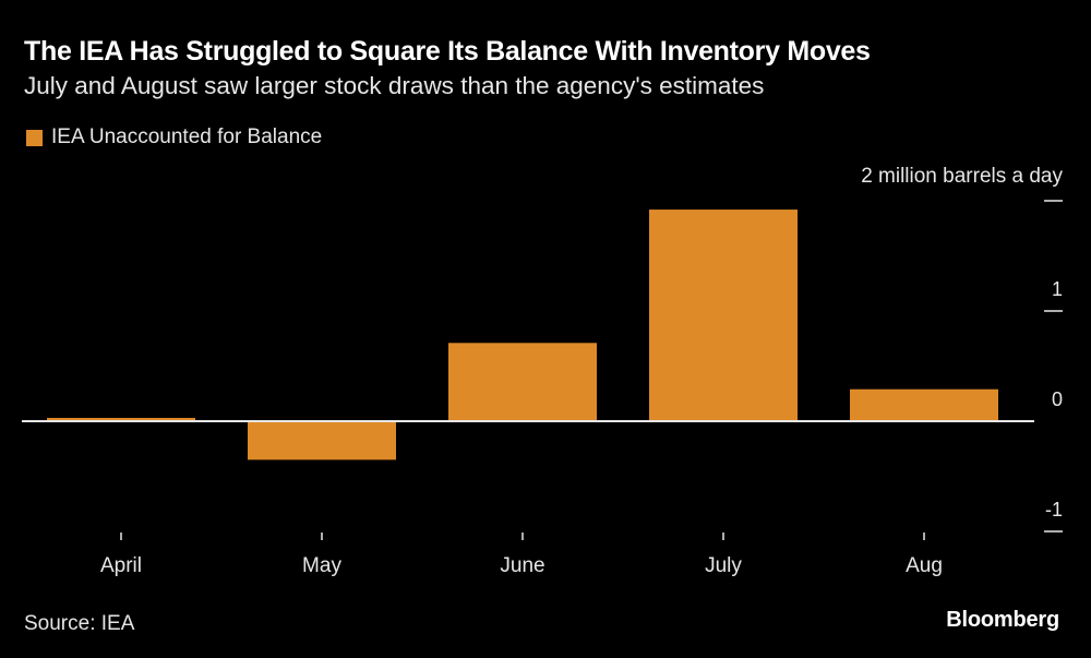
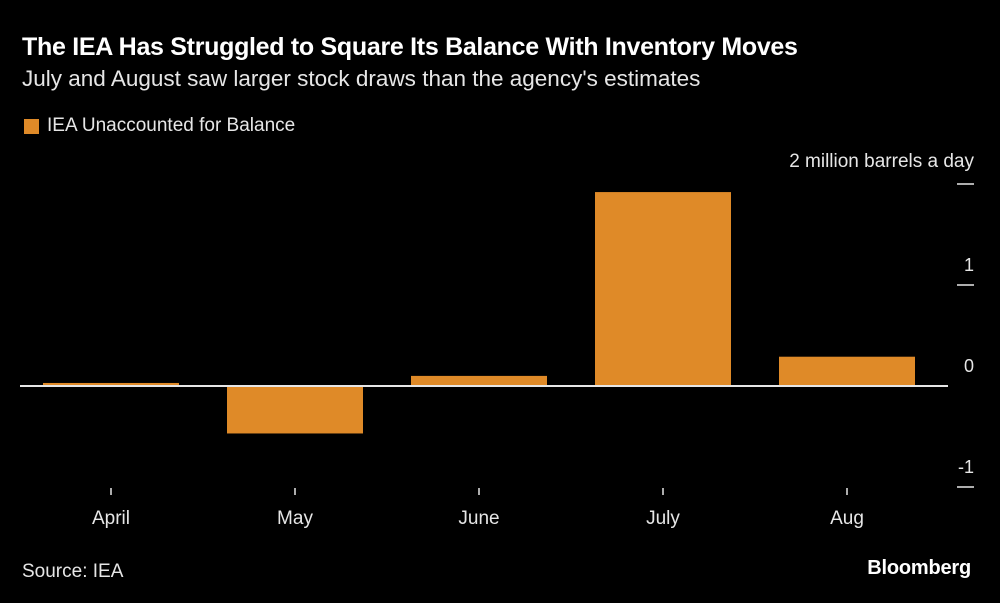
May: -0.35 -> -0.47
June: 0.71 -> 0.10
